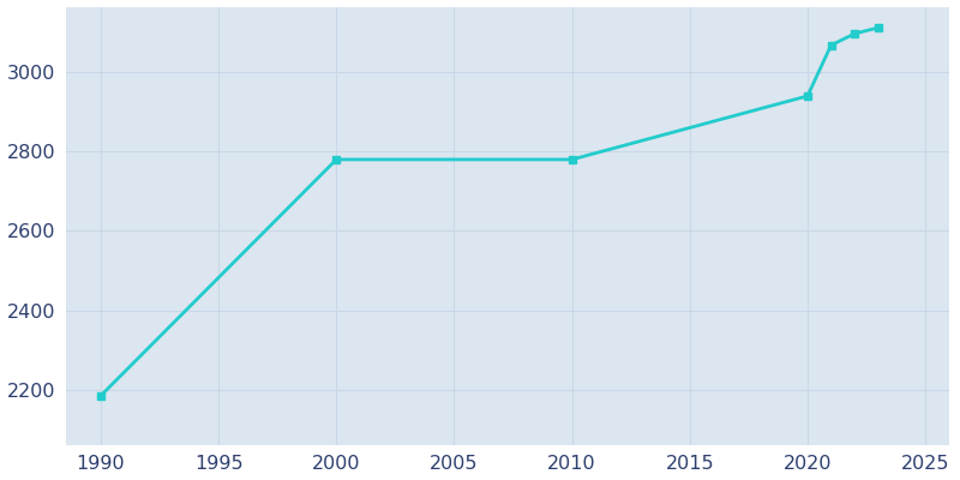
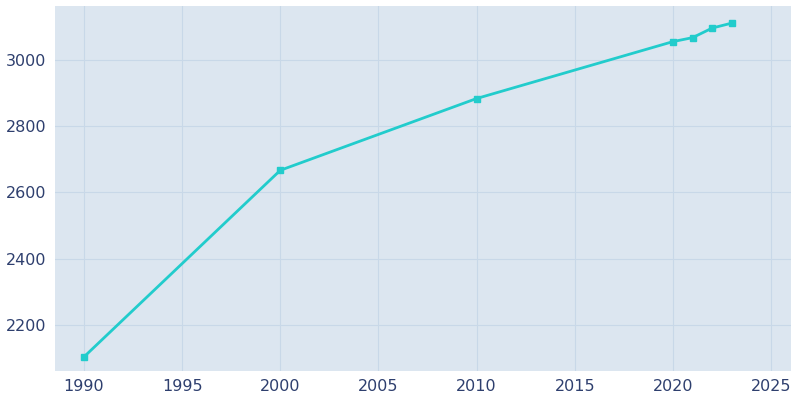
1990: 2185 -> 2103
2000: 2780 -> 2667
2010: 2780 -> 2884
2020: 2940 -> 3056
